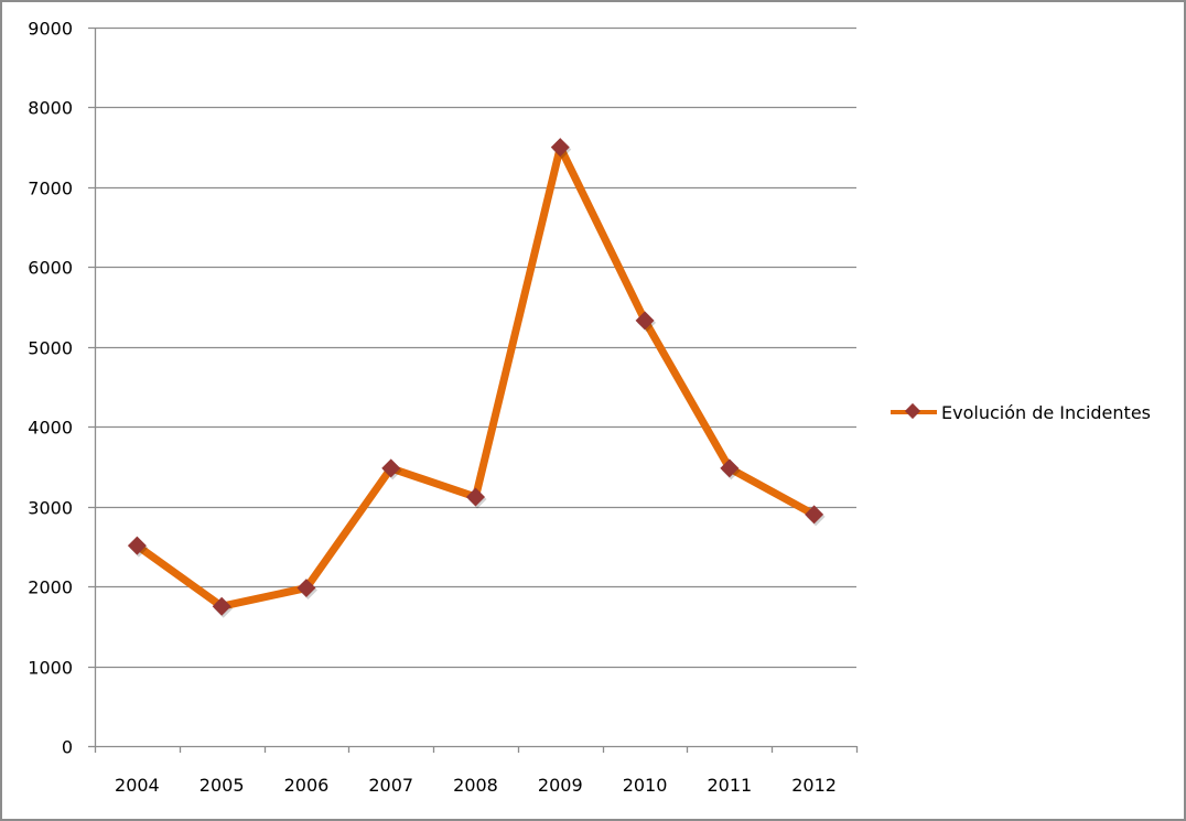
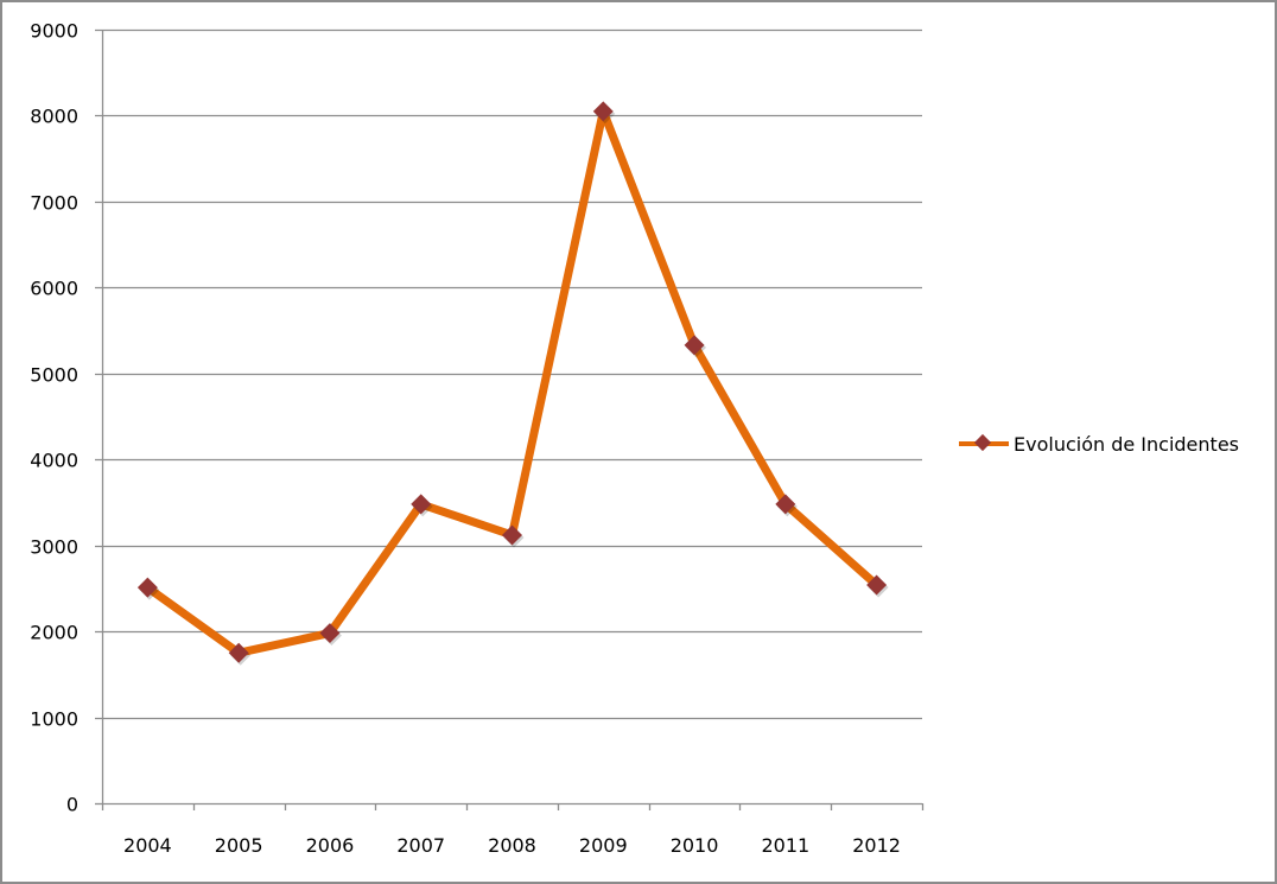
2009: 7500 -> 8000
2012: 2900 -> 2500
